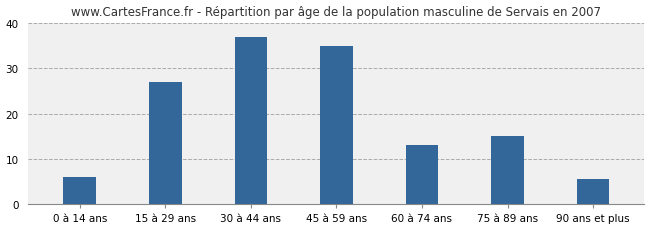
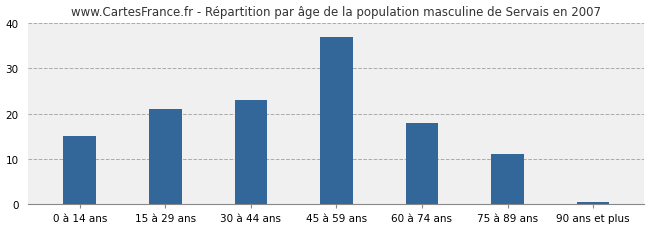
0 à 14 ans: 6.0 -> 15.0
15 à 29 ans: 27.0 -> 21.0
30 à 44 ans: 37.0 -> 23.0
45 à 59 ans: 35.0 -> 37.0
60 à 74 ans: 13.0 -> 18.0
75 à 89 ans: 15.0 -> 11.0
90 ans et plus: 5.5 -> 0.5
